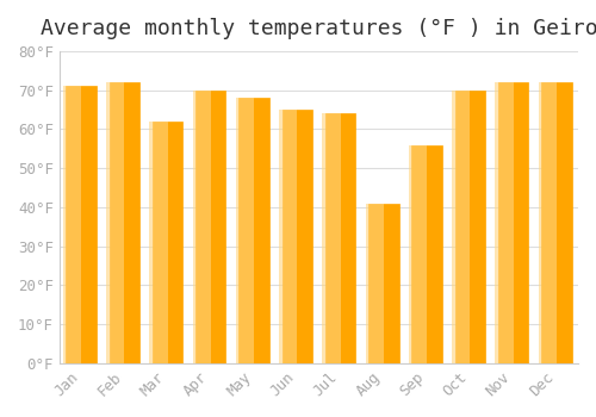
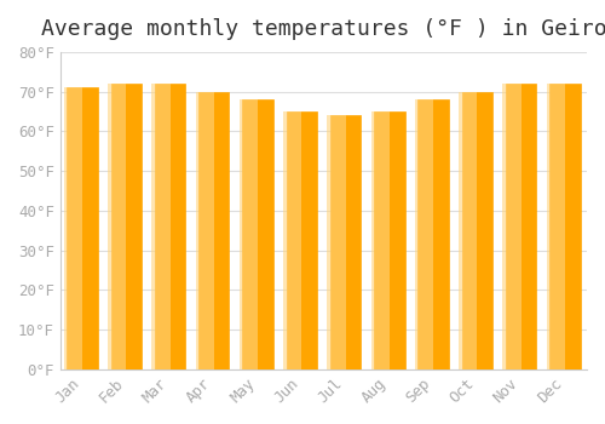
Mar: 62°F -> 72°F
Aug: 41°F -> 65°F
Sep: 56°F -> 68°F
